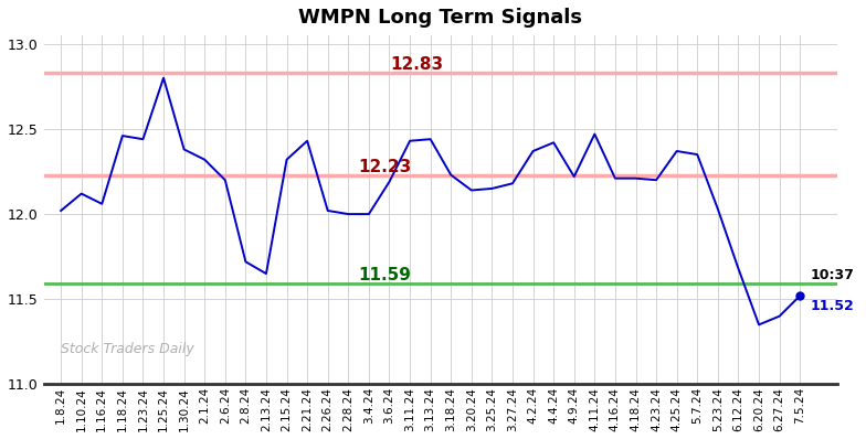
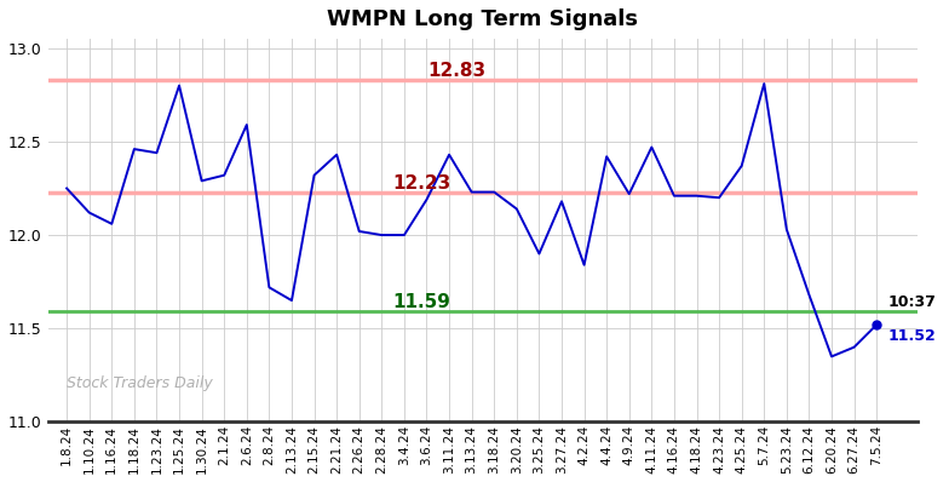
1.8.24: 12.02 -> 12.25
1.30.24: 12.38 -> 12.29
2.6.24: 12.20 -> 12.59
3.13.24: 12.44 -> 12.23
3.25.24: 12.15 -> 11.90
4.2.24: 12.37 -> 11.84
5.7.24: 12.35 -> 12.81
